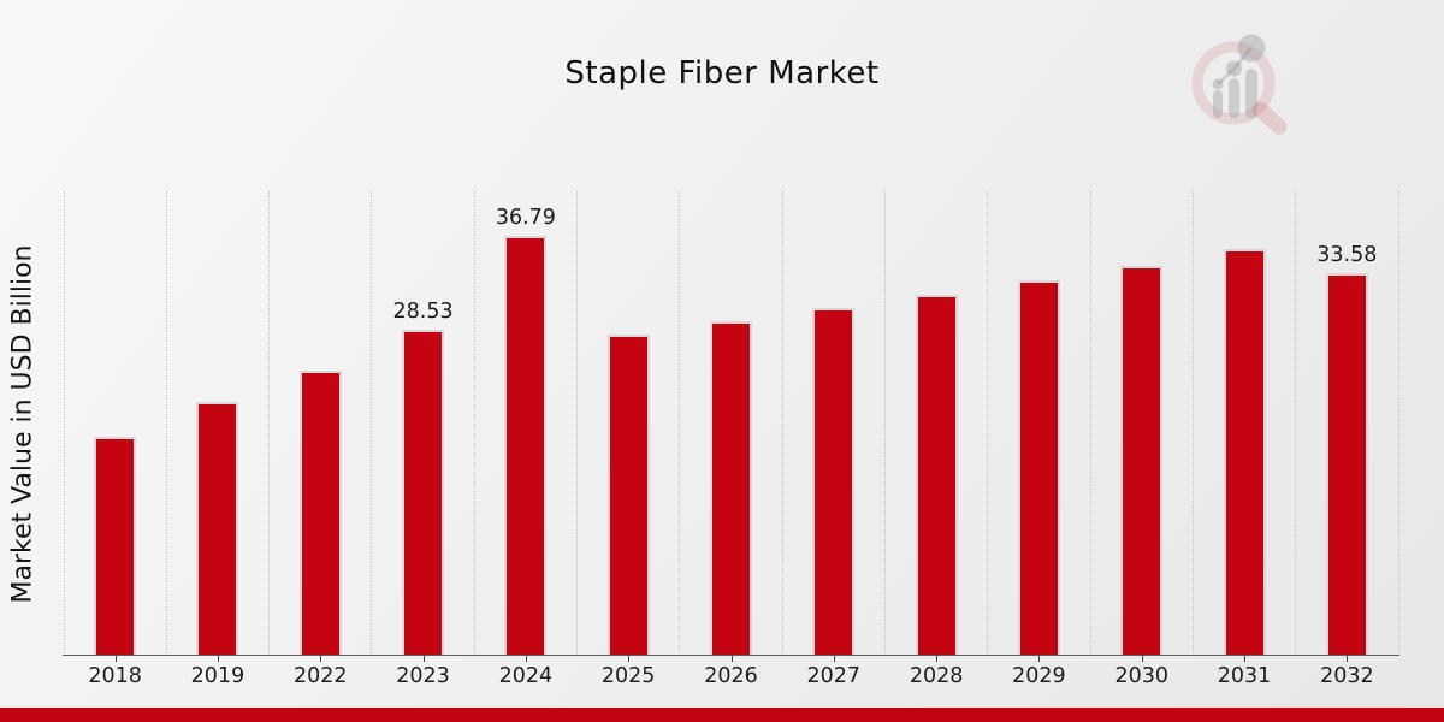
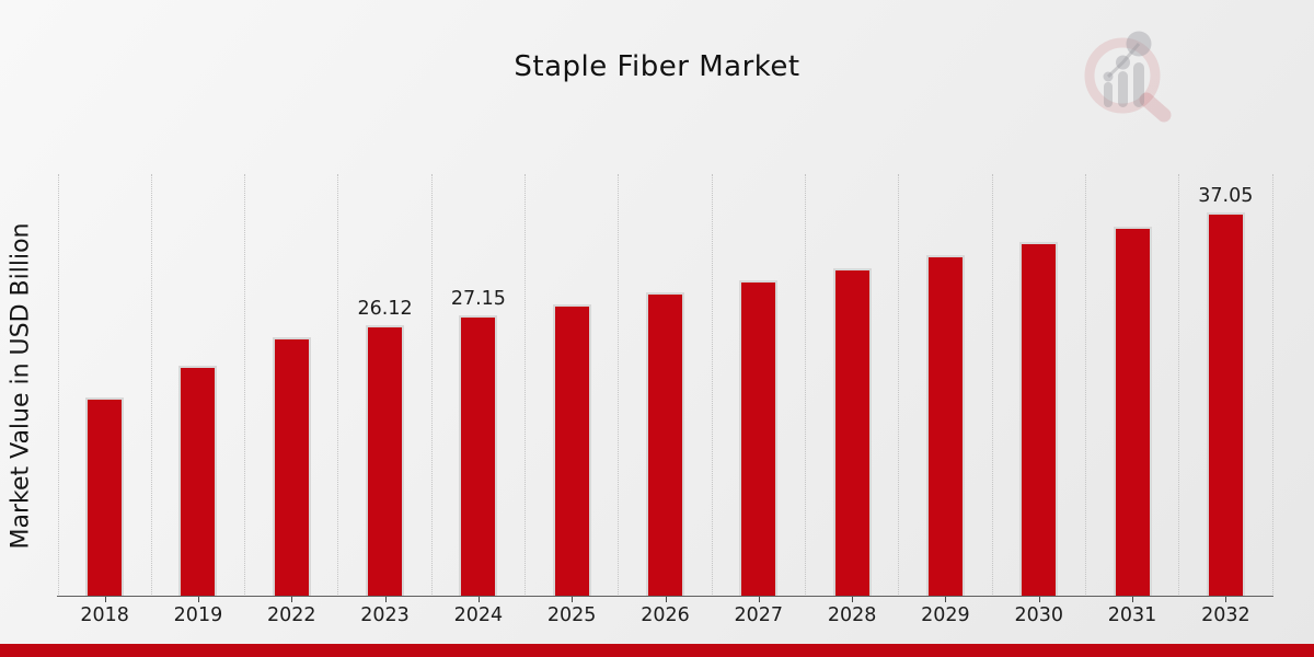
2023: 28.53 -> 26.12
2024: 36.79 -> 27.15
2032: 33.58 -> 37.05
